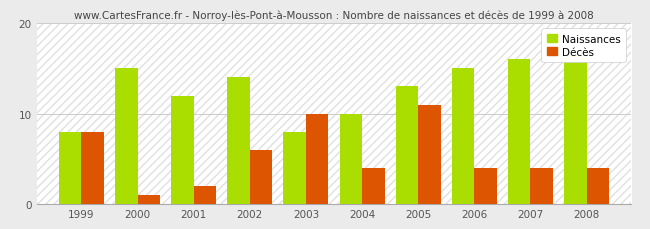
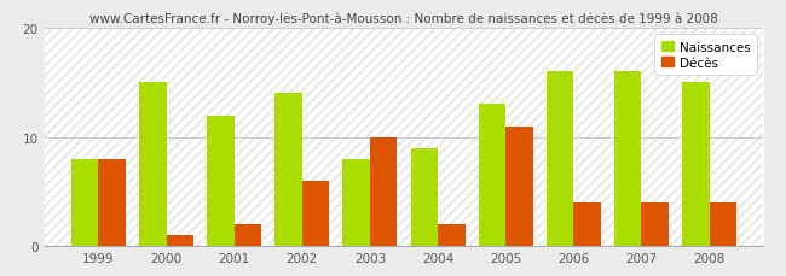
Naissances/2004: 10 -> 9
Décès/2004: 4 -> 2
Naissances/2006: 15 -> 16
Naissances/2008: 16 -> 15
